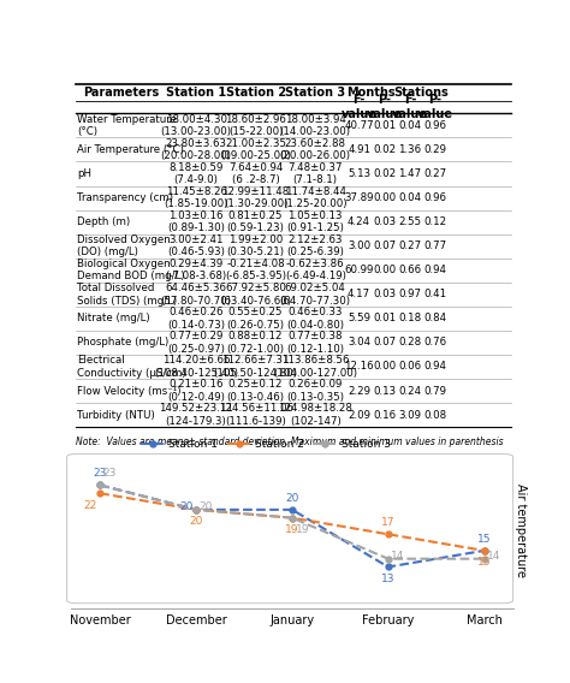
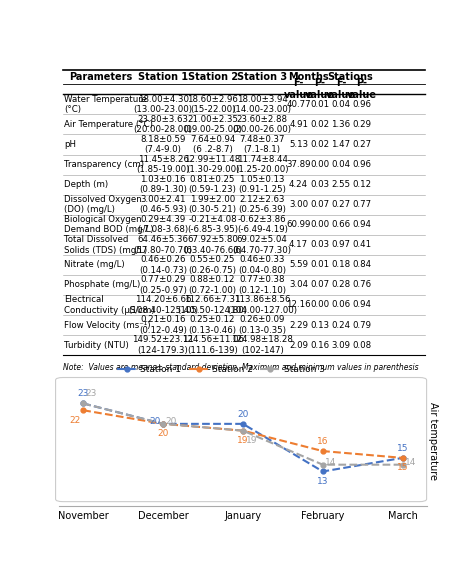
Station 2/February: 17 -> 16
